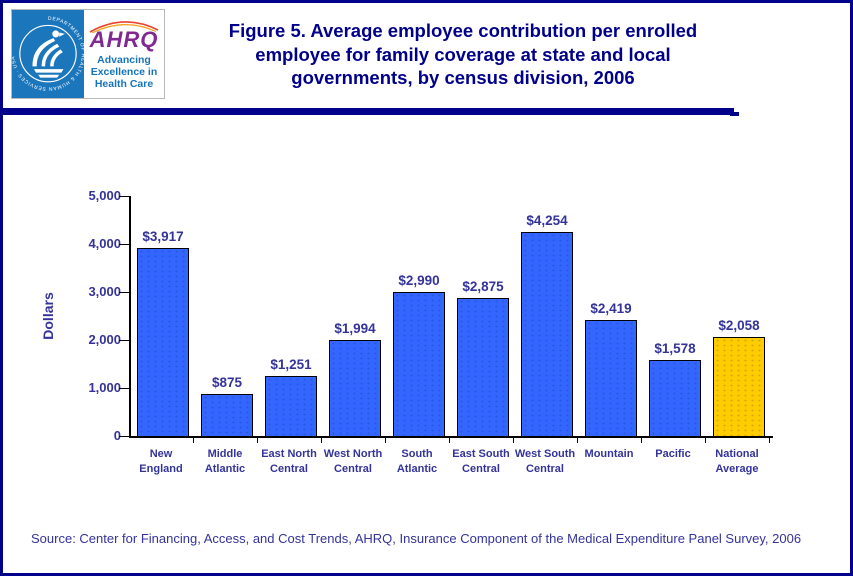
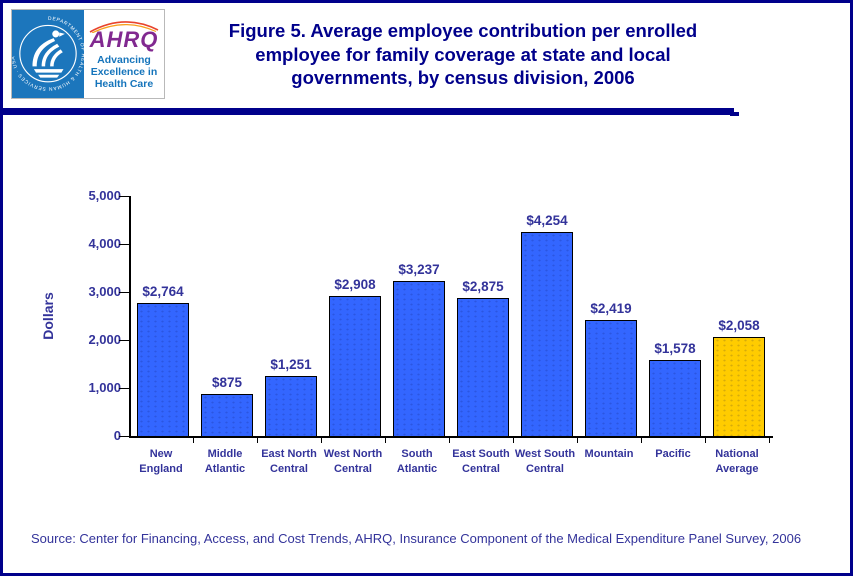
New England: $3,917 -> $2,764
West North Central: $1,994 -> $2,908
South Atlantic: $2,990 -> $3,237
